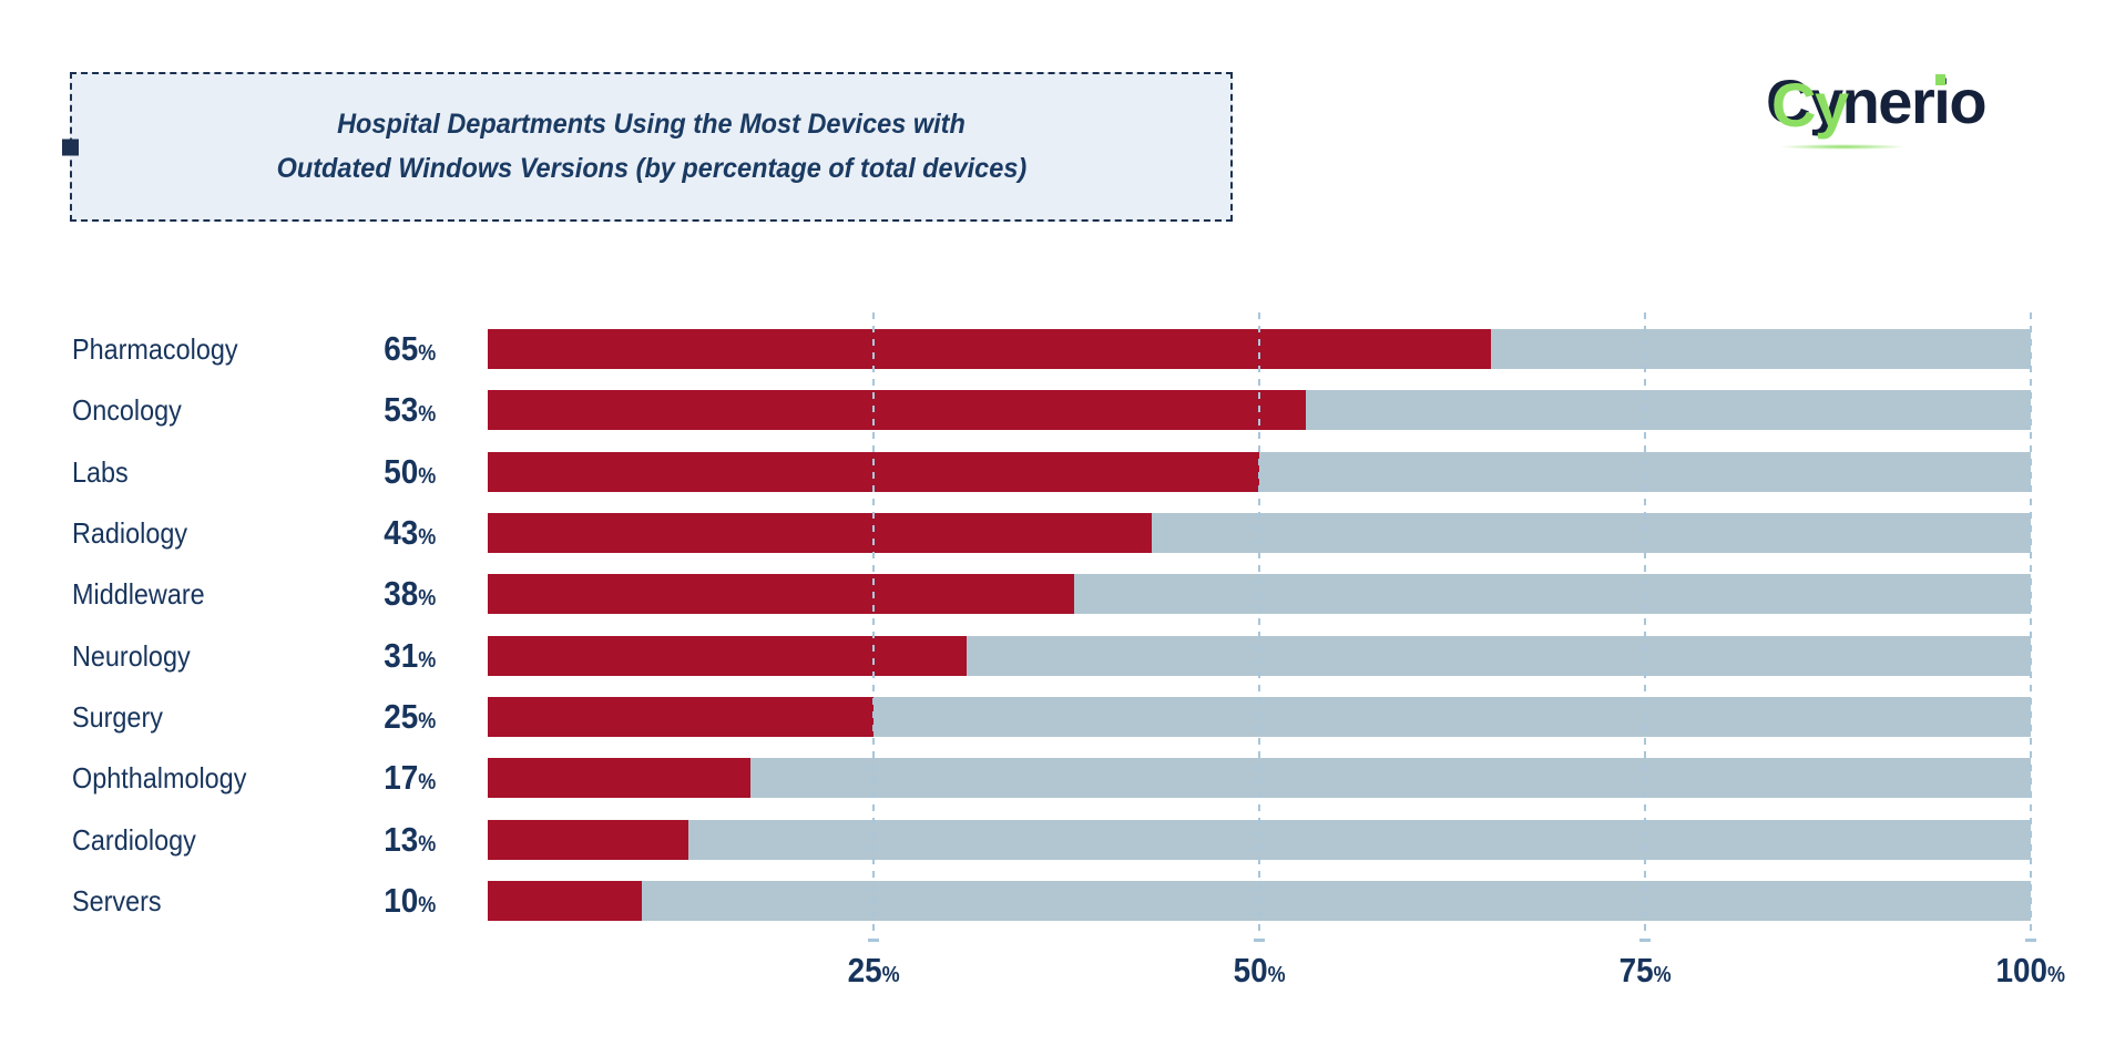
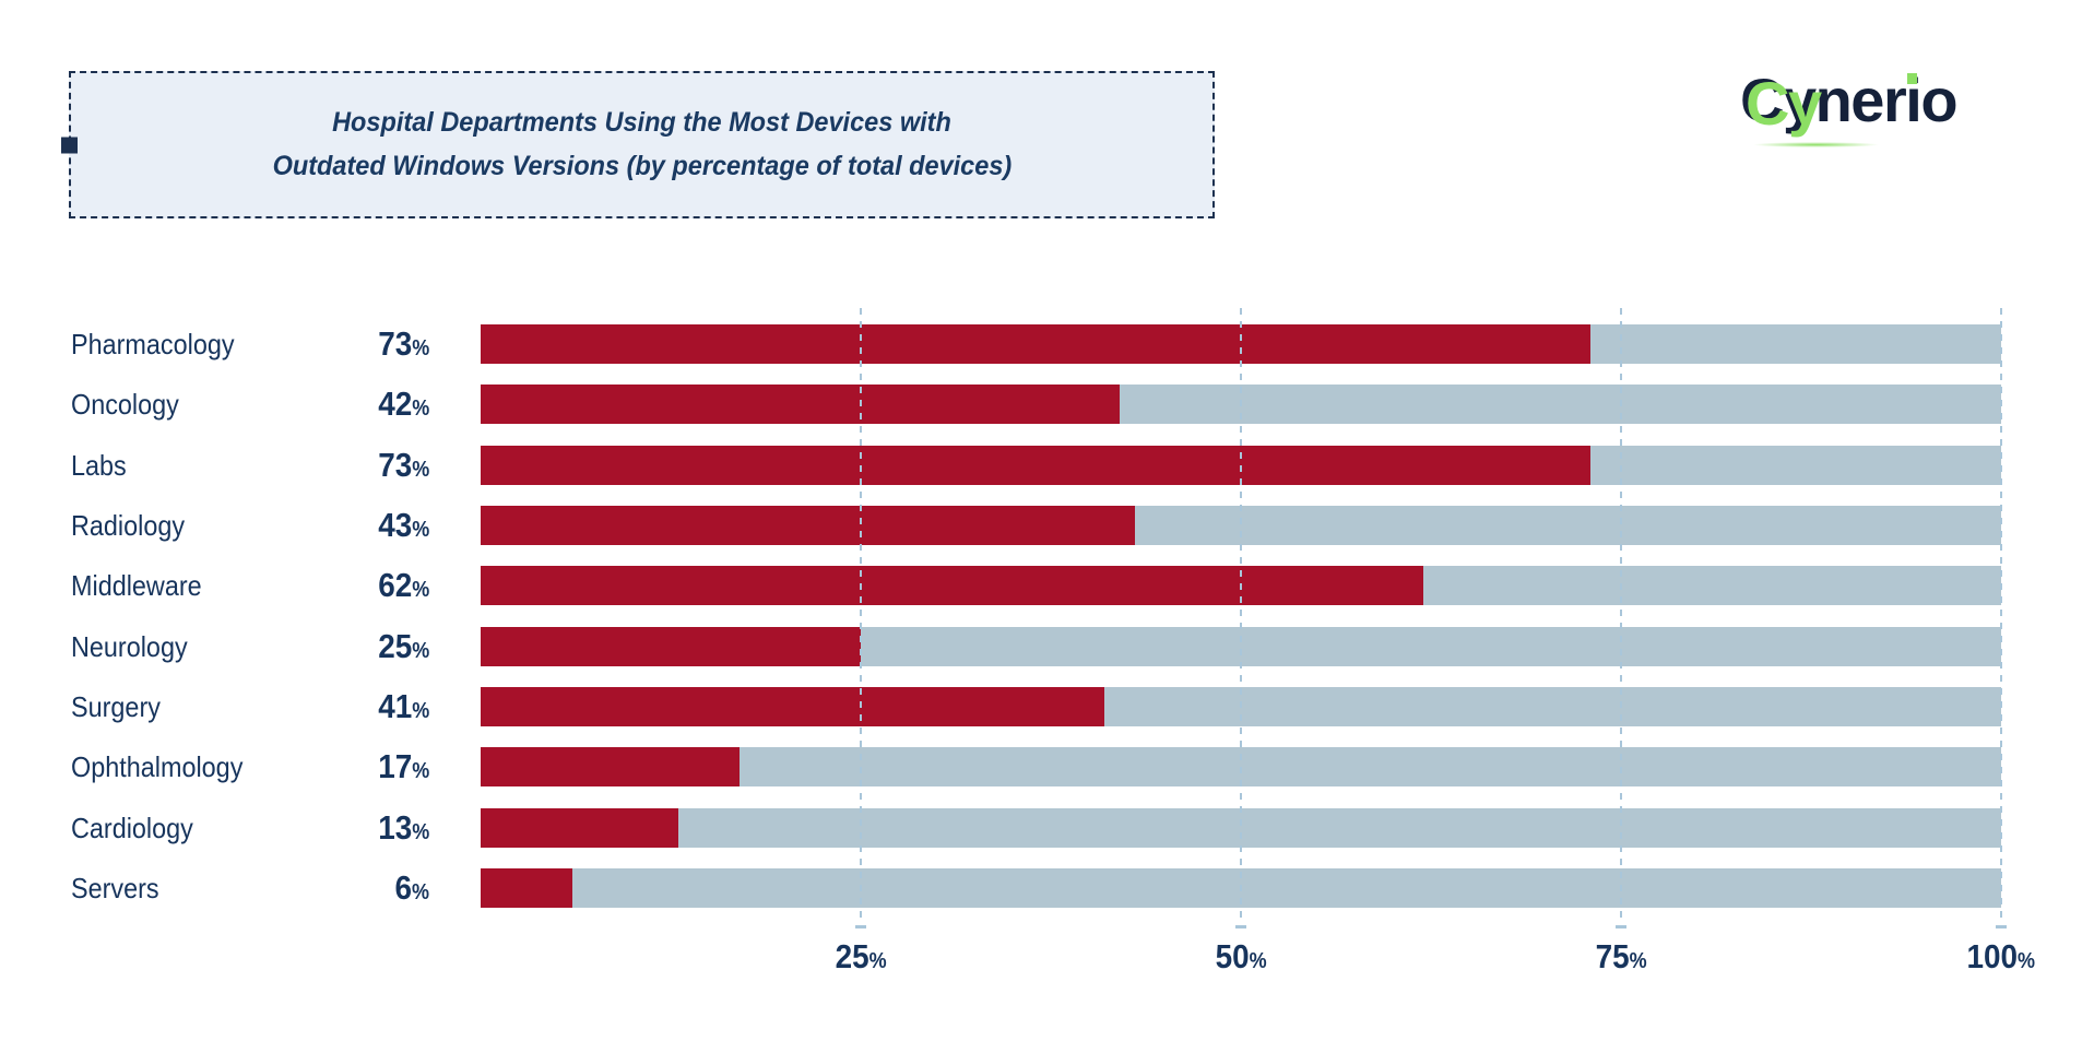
Pharmacology: 65 -> 73
Oncology: 53 -> 42
Labs: 50 -> 73
Middleware: 38 -> 62
Neurology: 31 -> 25
Surgery: 25 -> 41
Servers: 10 -> 6
